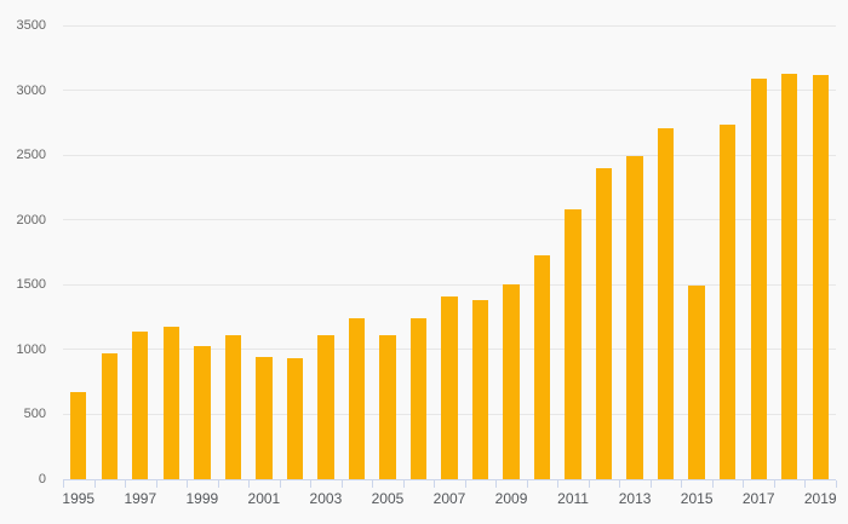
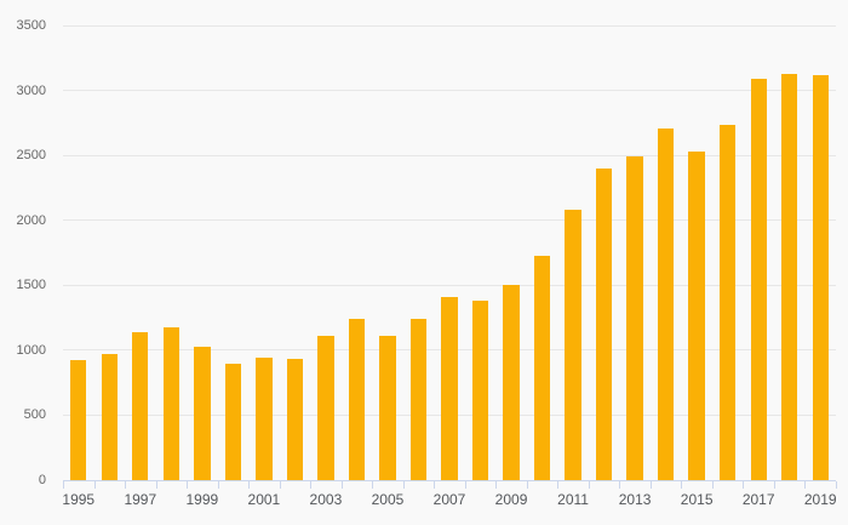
1995: 670 -> 920
2000: 1110 -> 900
2015: 1490 -> 2520
